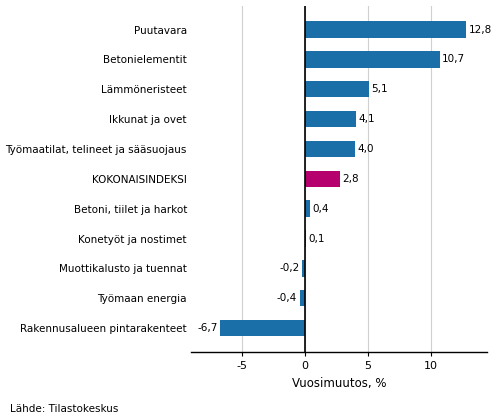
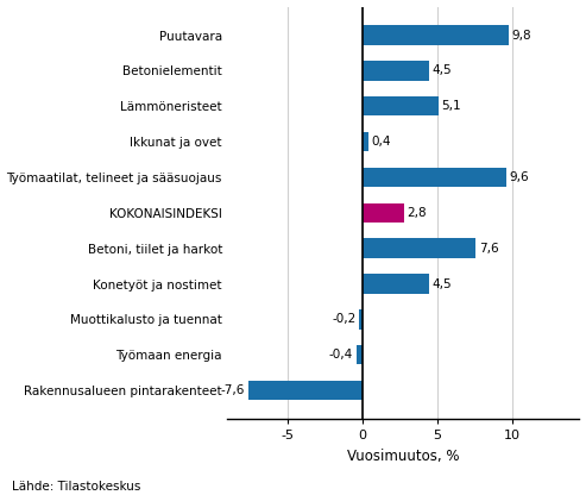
Puutavara: 12,8 -> 9,8
Betonielementit: 10,7 -> 4,5
Ikkunat ja ovet: 4,1 -> 0,4
Työmaatilat, telineet ja sääsuojaus: 4,0 -> 9,6
Betoni, tiilet ja harkot: 0,4 -> 7,6
Konetyöt ja nostimet: 0,1 -> 4,5
Rakennusalueen pintarakenteet: -6,7 -> -7,6
